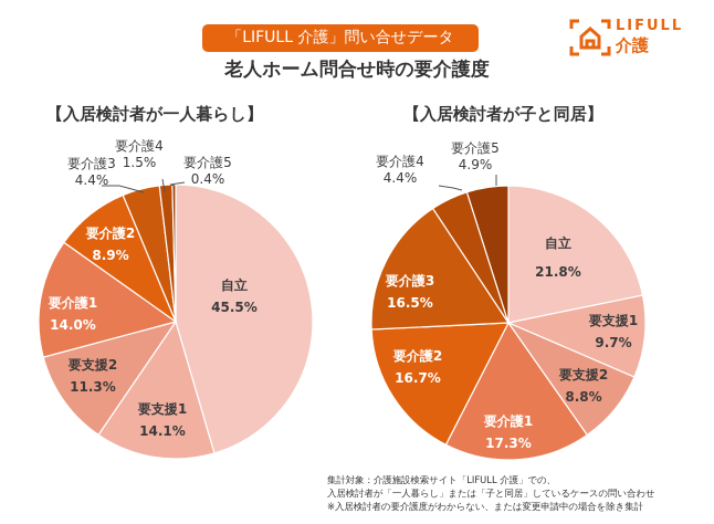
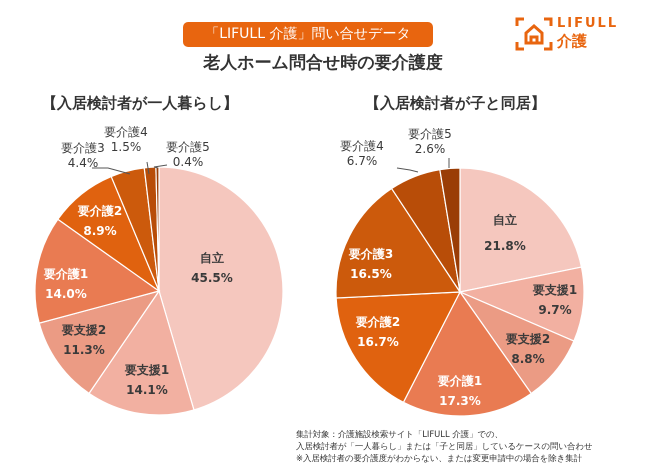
【入居検討者が子と同居】/要介護4: 4.4% -> 6.7%
【入居検討者が子と同居】/要介護5: 4.9% -> 2.6%
